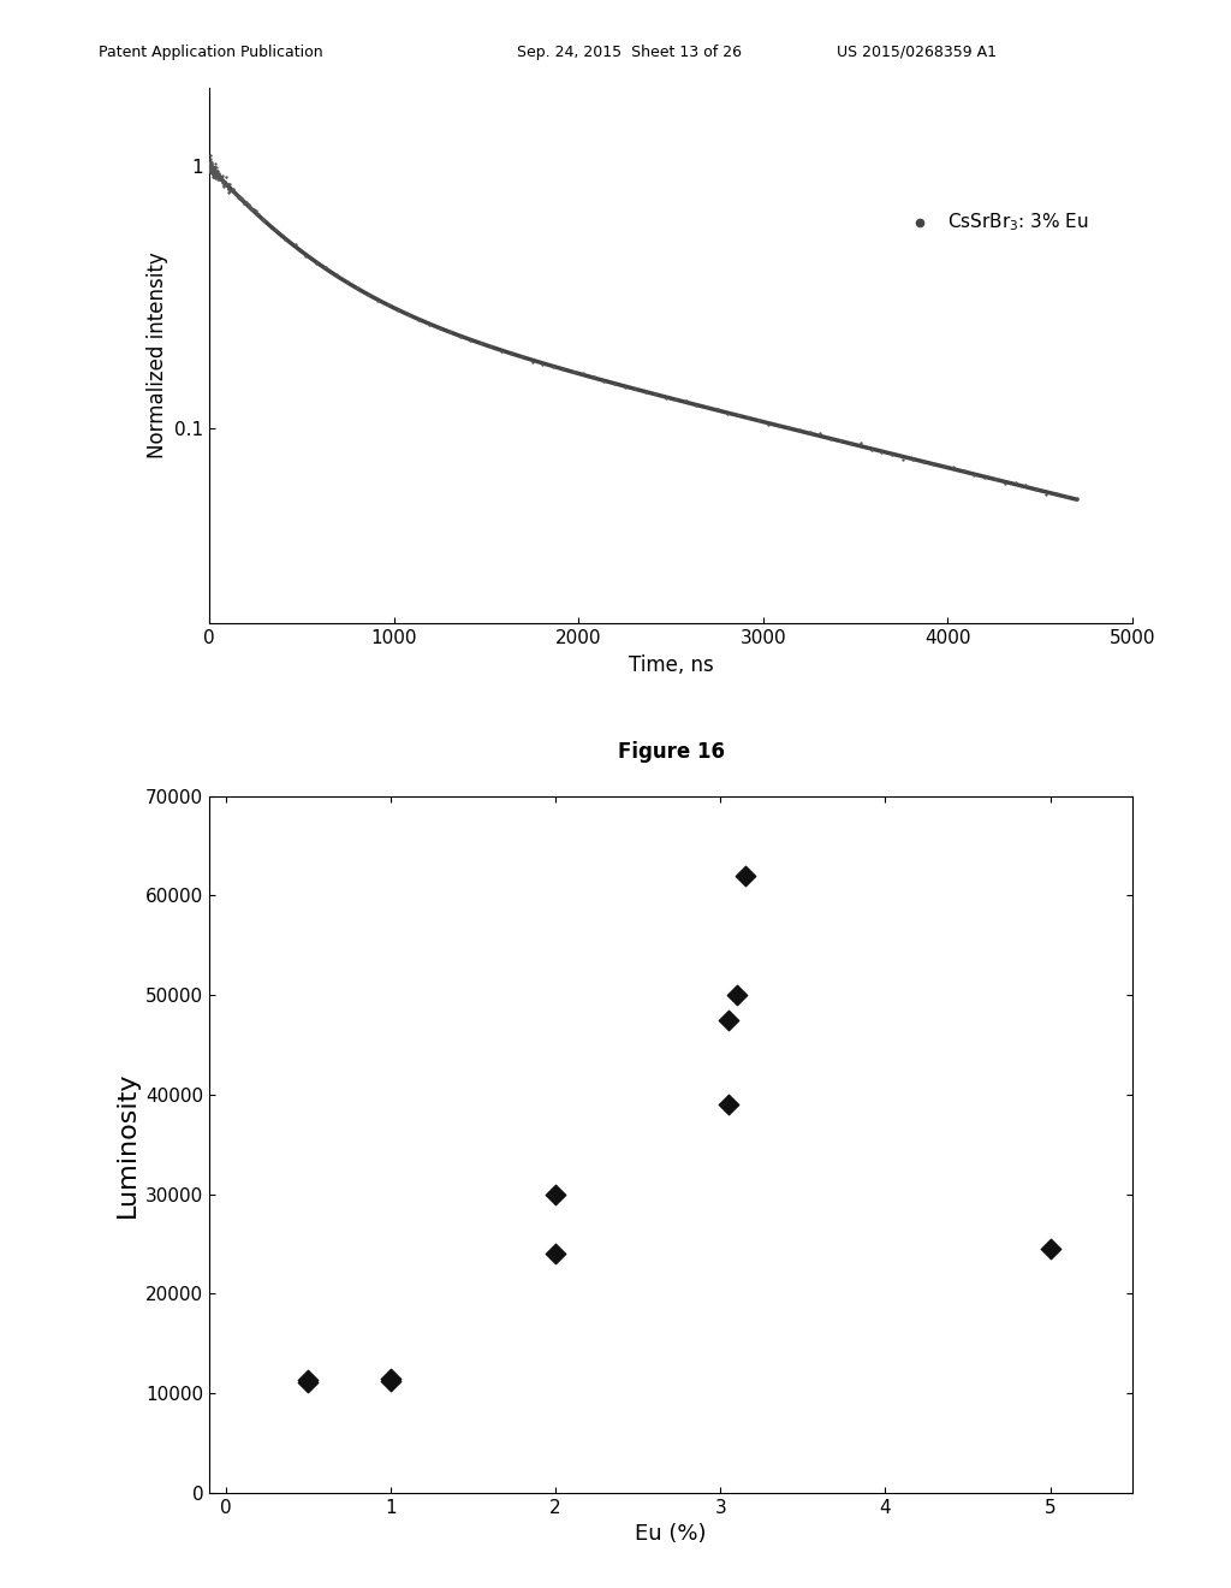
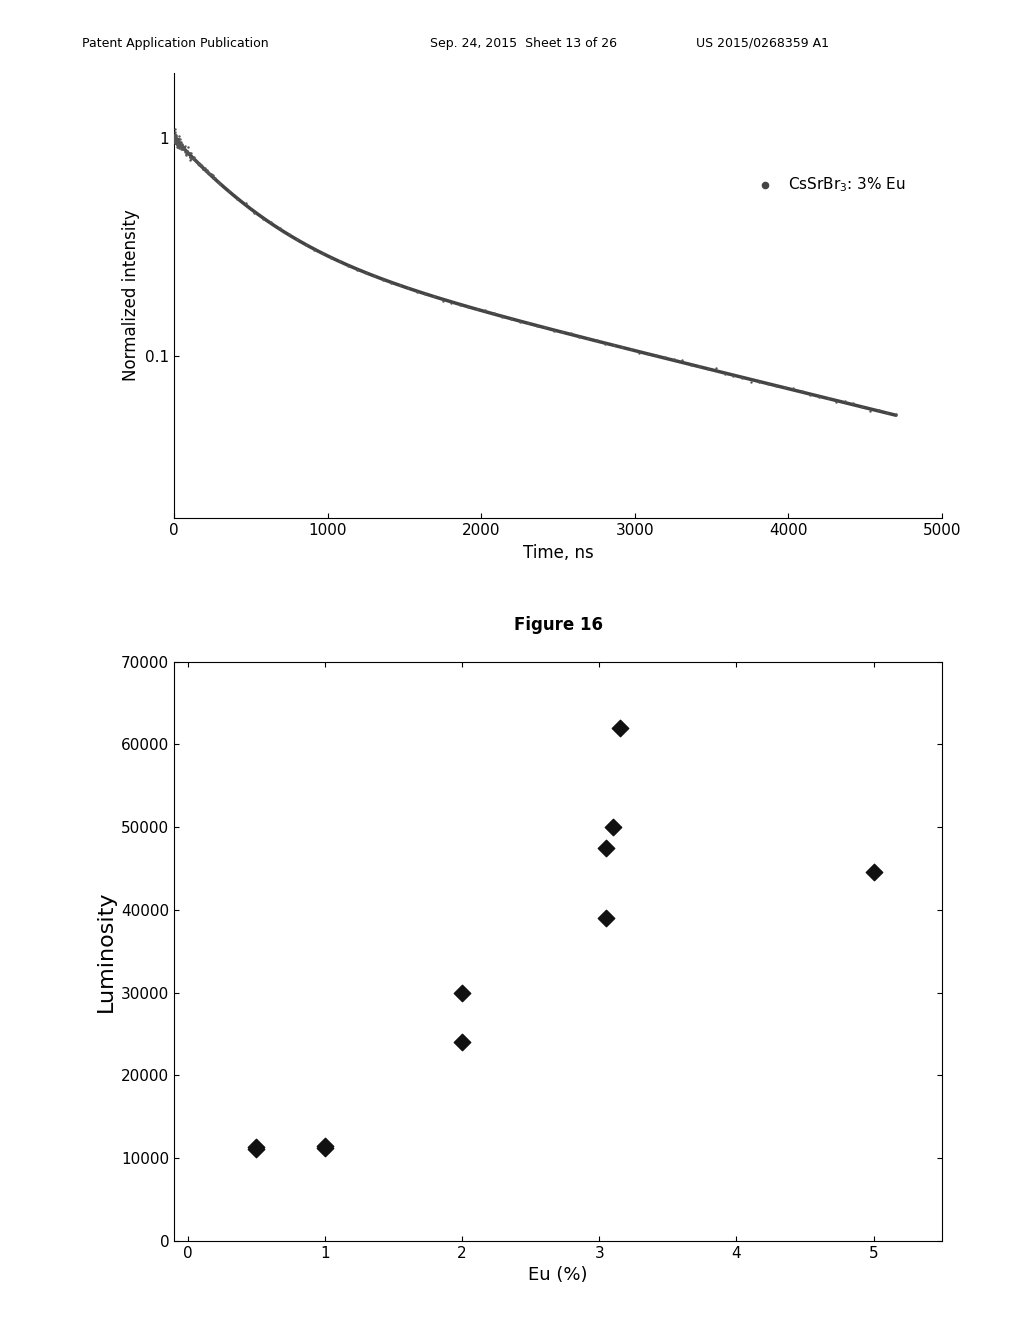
5: 24500 -> 44600
